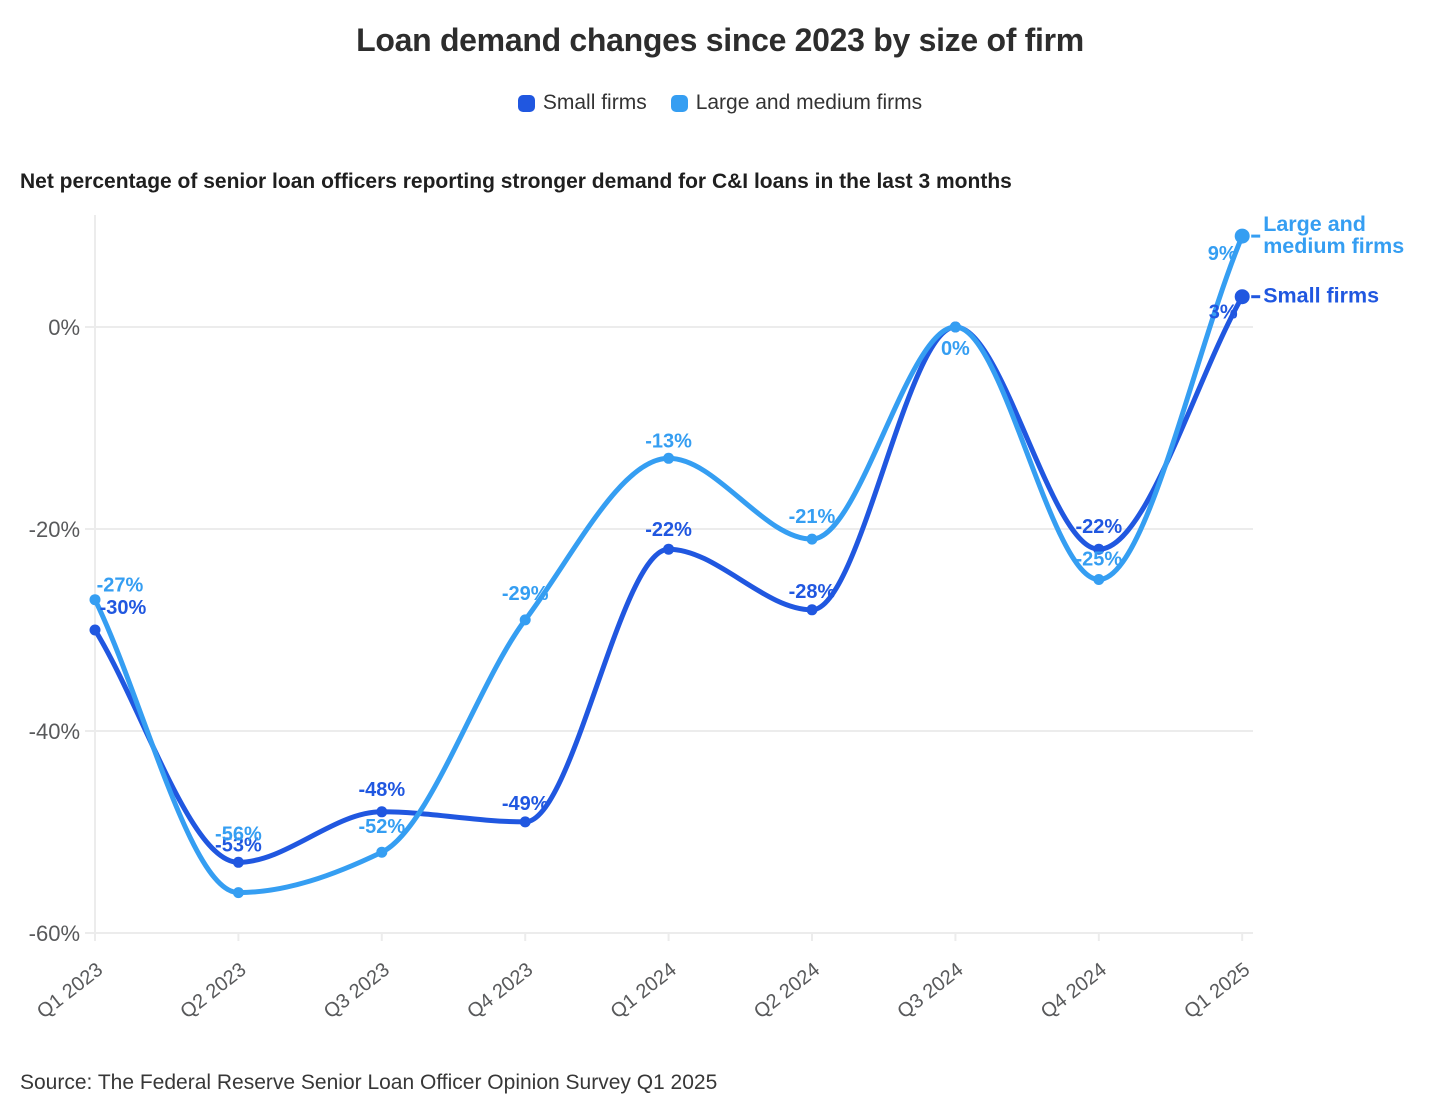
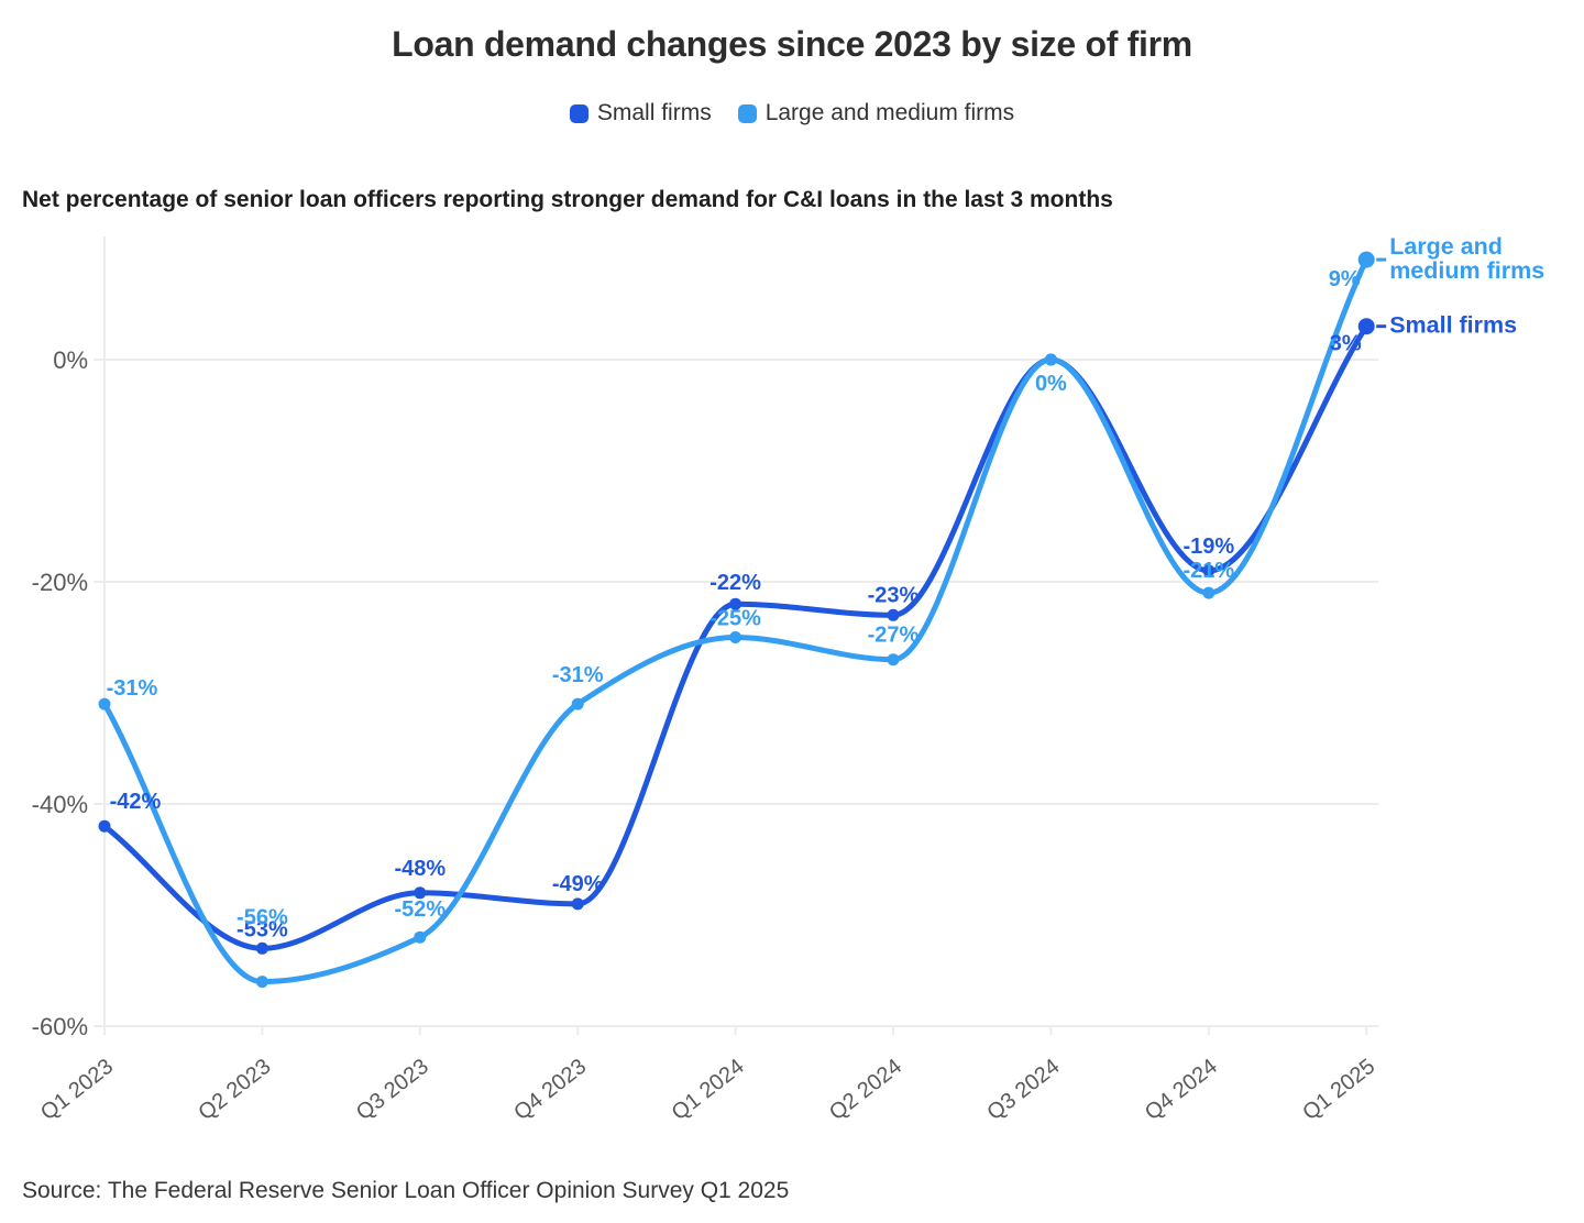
Small firms/Q1 2023: -30% -> -42%
Large and medium firms/Q1 2023: -27% -> -31%
Large and medium firms/Q4 2023: -29% -> -31%
Large and medium firms/Q1 2024: -13% -> -25%
Small firms/Q2 2024: -28% -> -23%
Large and medium firms/Q2 2024: -21% -> -27%
Small firms/Q4 2024: -22% -> -19%
Large and medium firms/Q4 2024: -25% -> -21%
